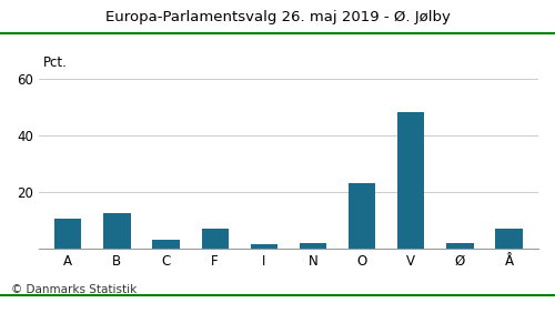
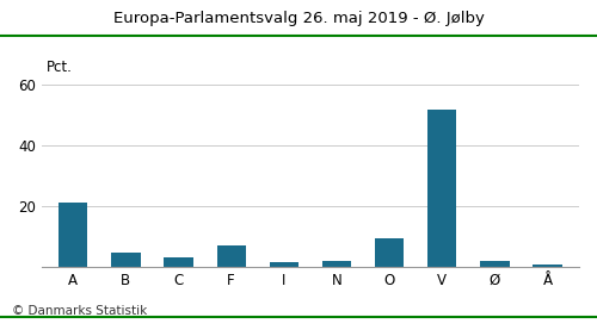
A: 10.5 -> 21.2
B: 12.5 -> 4.5
O: 23.0 -> 9.3
V: 48.0 -> 51.5
Å: 7.0 -> 0.7
